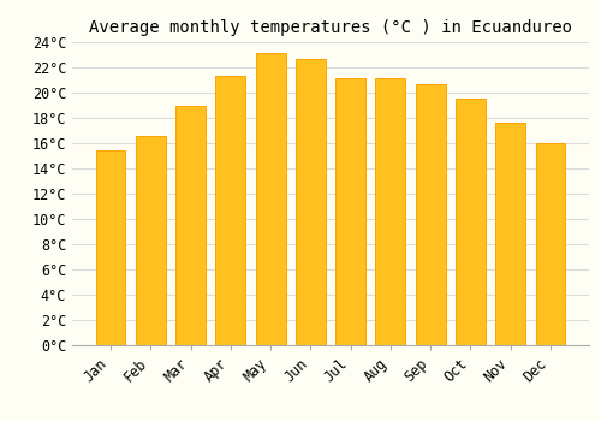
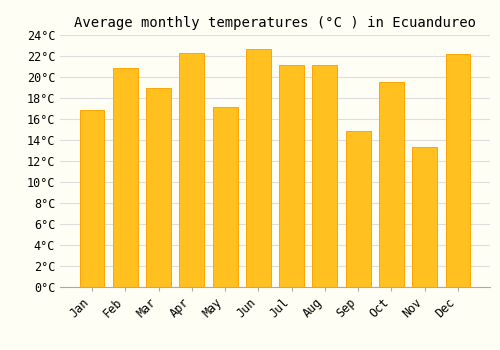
Jan: 15.4°C -> 16.9°C
Feb: 16.6°C -> 20.9°C
Apr: 21.3°C -> 22.3°C
May: 23.1°C -> 17.1°C
Sep: 20.7°C -> 14.9°C
Nov: 17.6°C -> 13.3°C
Dec: 16.0°C -> 22.2°C
